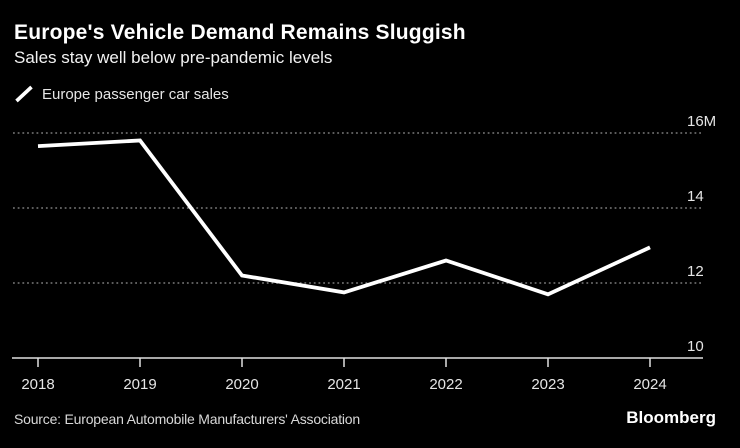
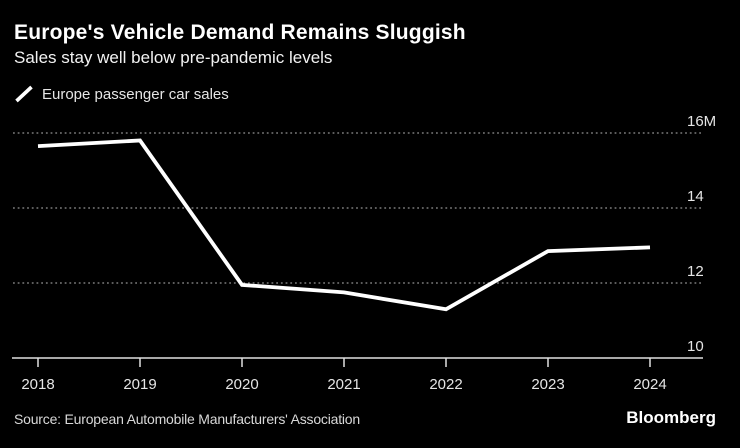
2020: 12.2M -> 11.9M
2022: 12.6M -> 11.3M
2023: 11.7M -> 12.8M
